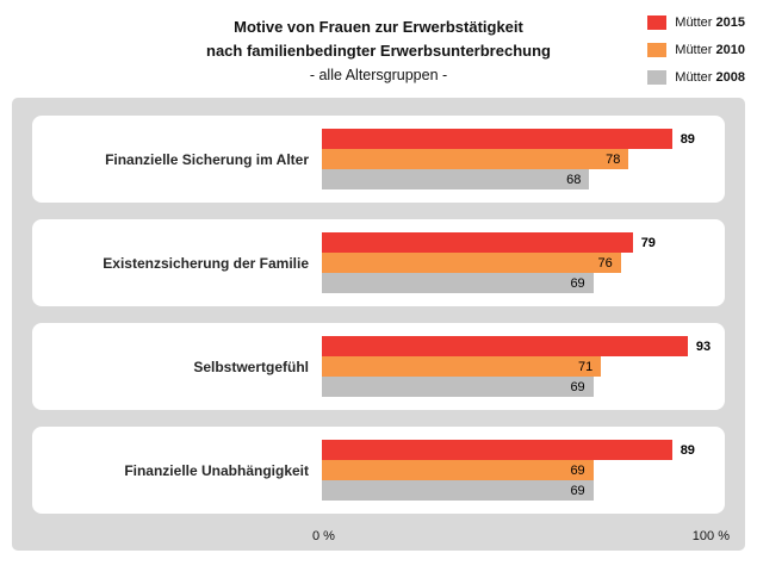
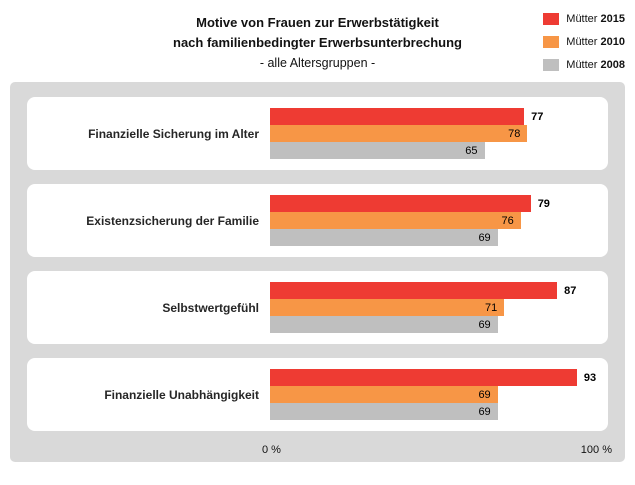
Mütter 2015/Finanzielle Sicherung im Alter: 89 -> 77
Mütter 2008/Finanzielle Sicherung im Alter: 68 -> 65
Mütter 2015/Selbstwertgefühl: 93 -> 87
Mütter 2015/Finanzielle Unabhängigkeit: 89 -> 93
